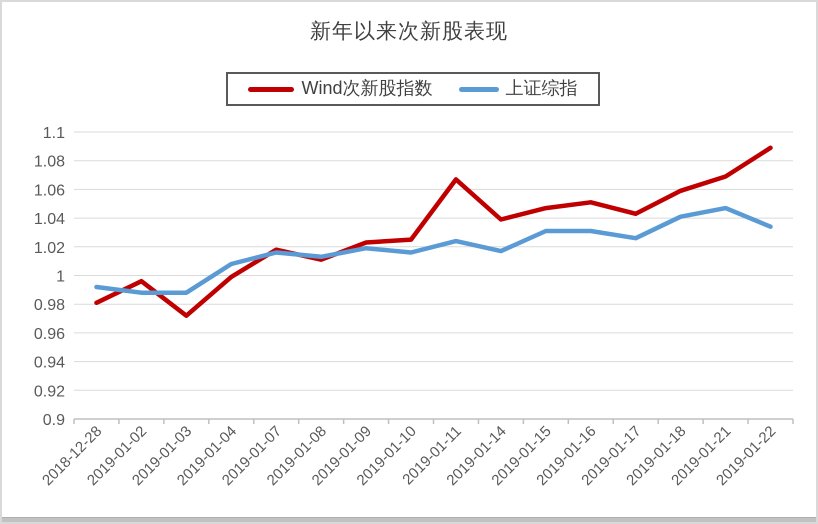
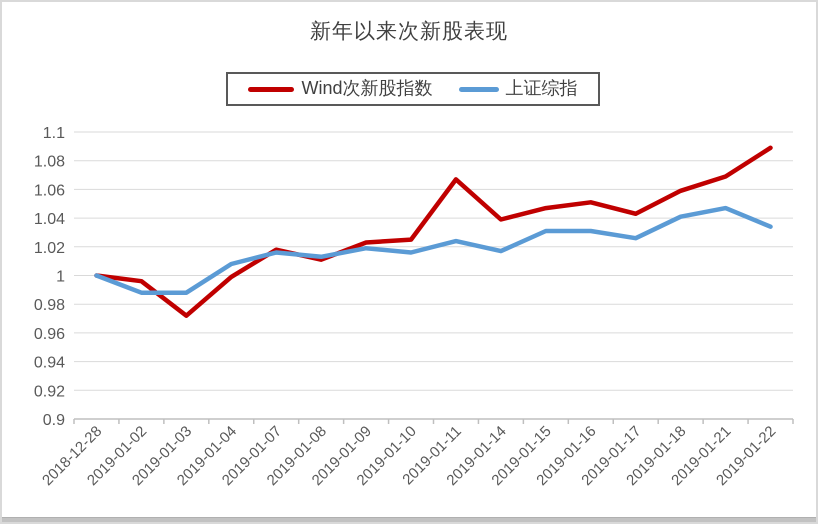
Wind次新股指数/2018-12-28: 0.981 -> 1.000
上证综指/2018-12-28: 0.992 -> 1.000
